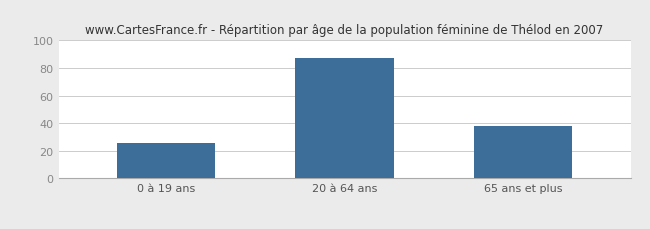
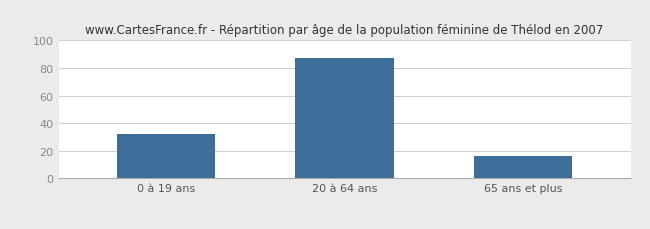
0 à 19 ans: 26 -> 32
65 ans et plus: 38 -> 16
